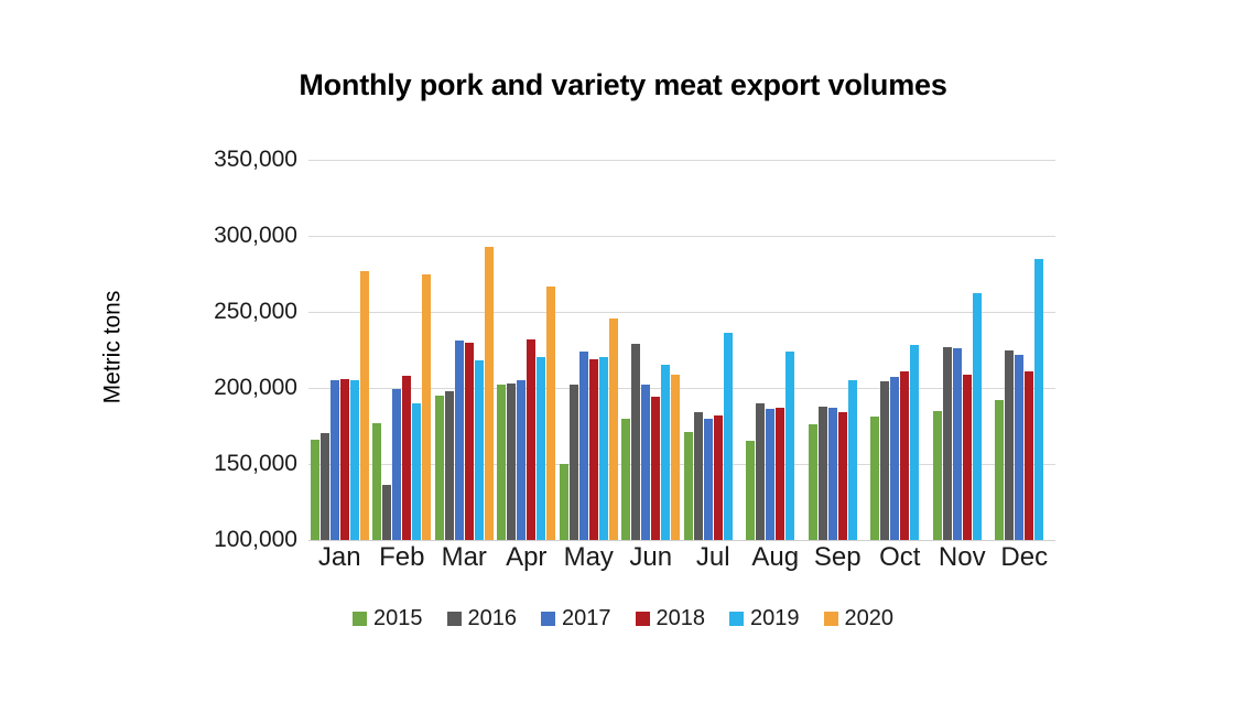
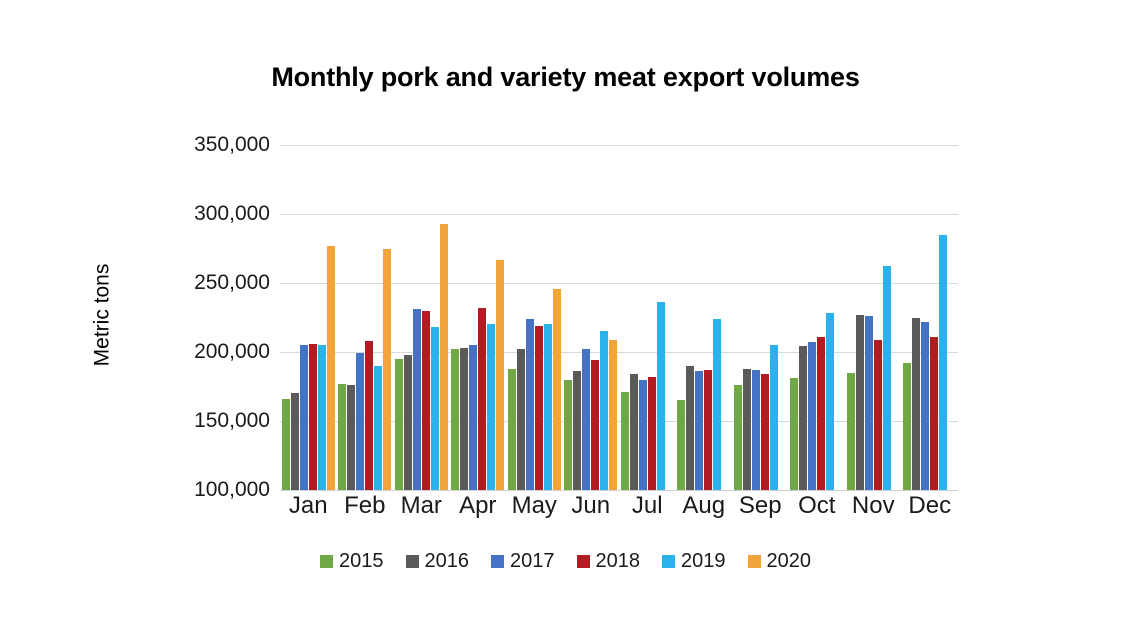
2016/Feb: 136000 -> 176000
2015/May: 150000 -> 188000
2016/Jun: 229000 -> 186000
